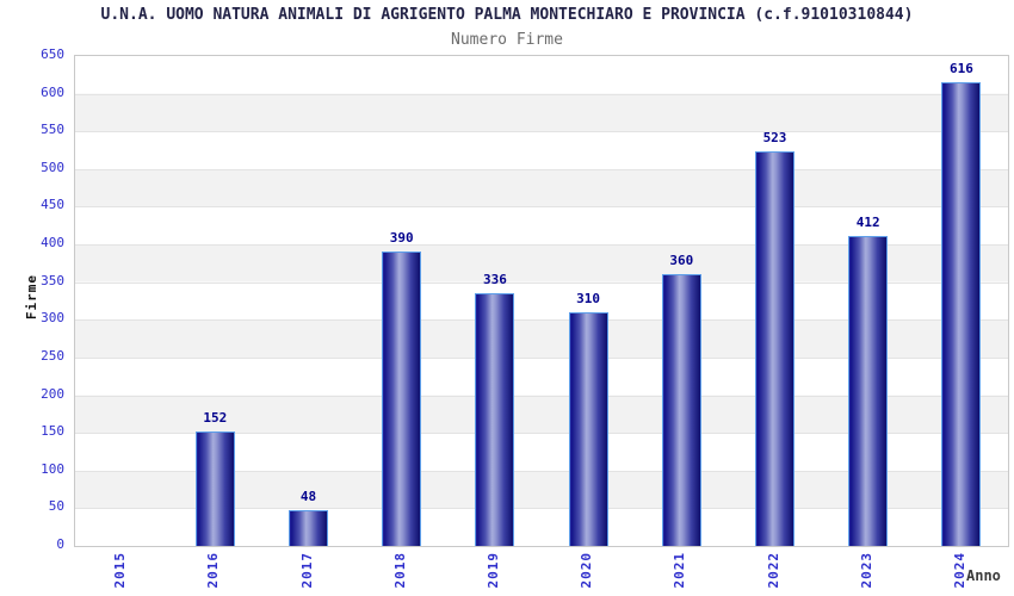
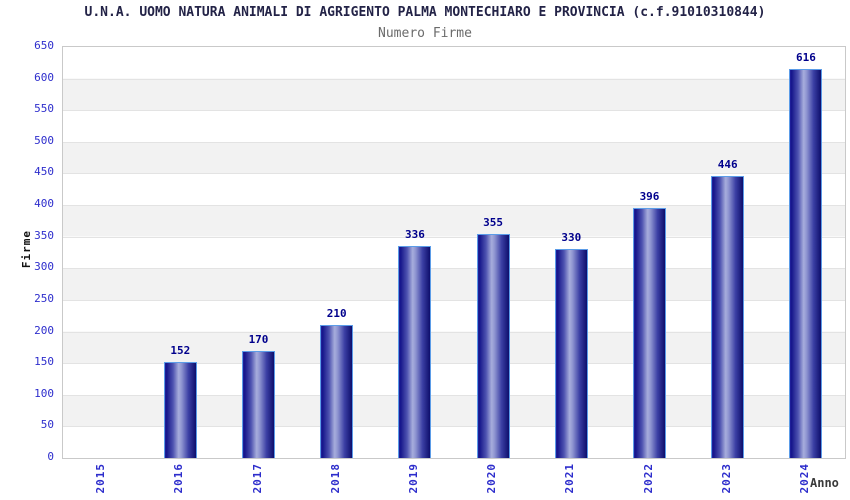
2017: 48 -> 170
2018: 390 -> 210
2020: 310 -> 355
2021: 360 -> 330
2022: 523 -> 396
2023: 412 -> 446
